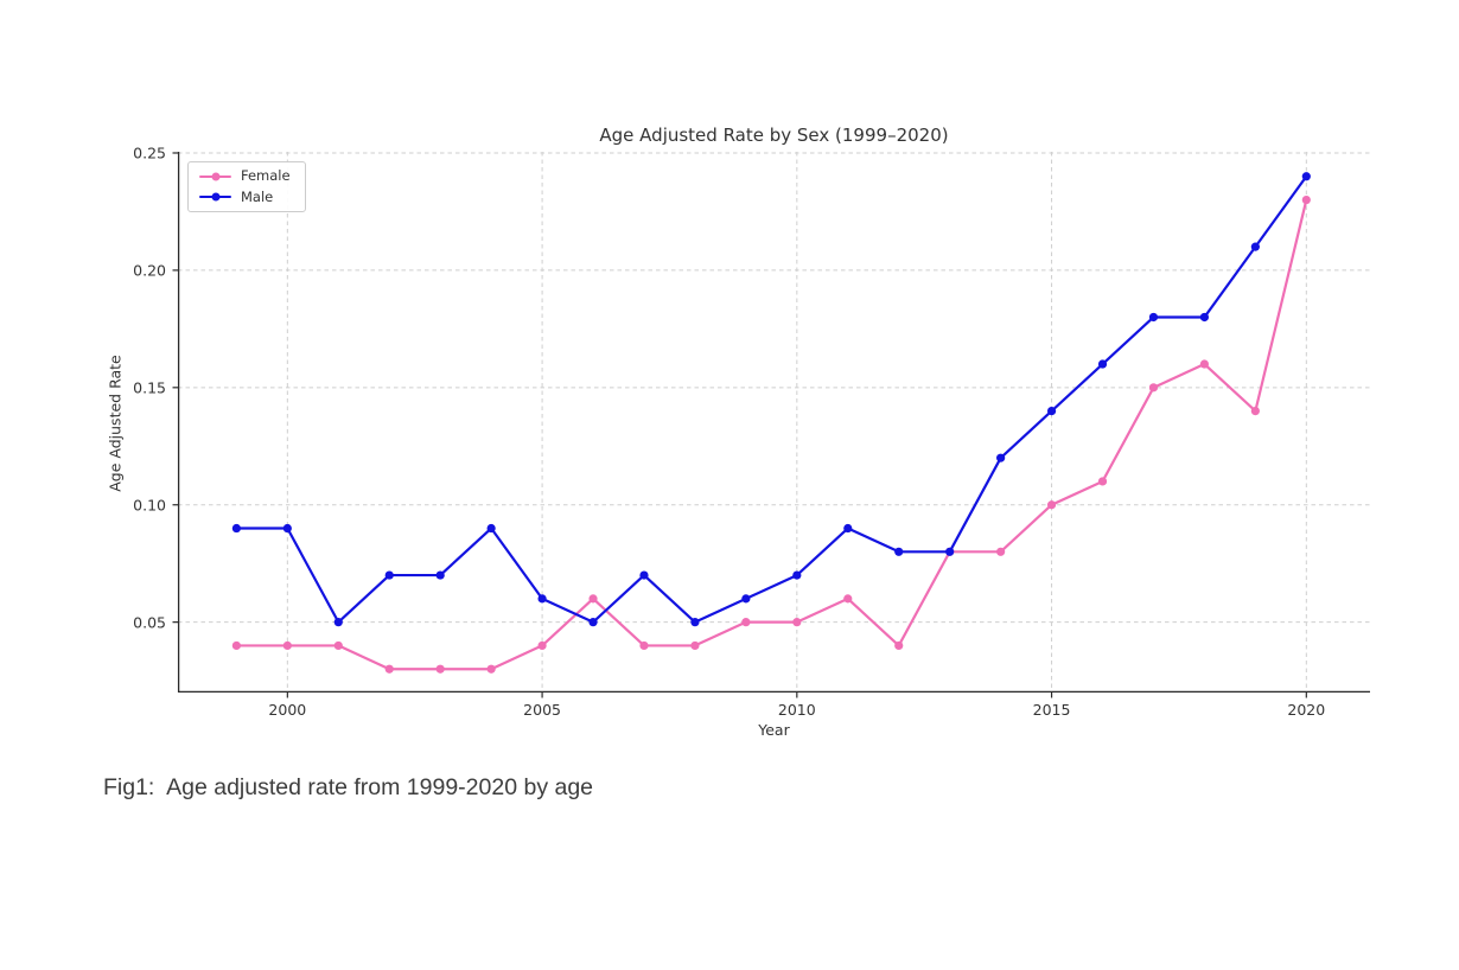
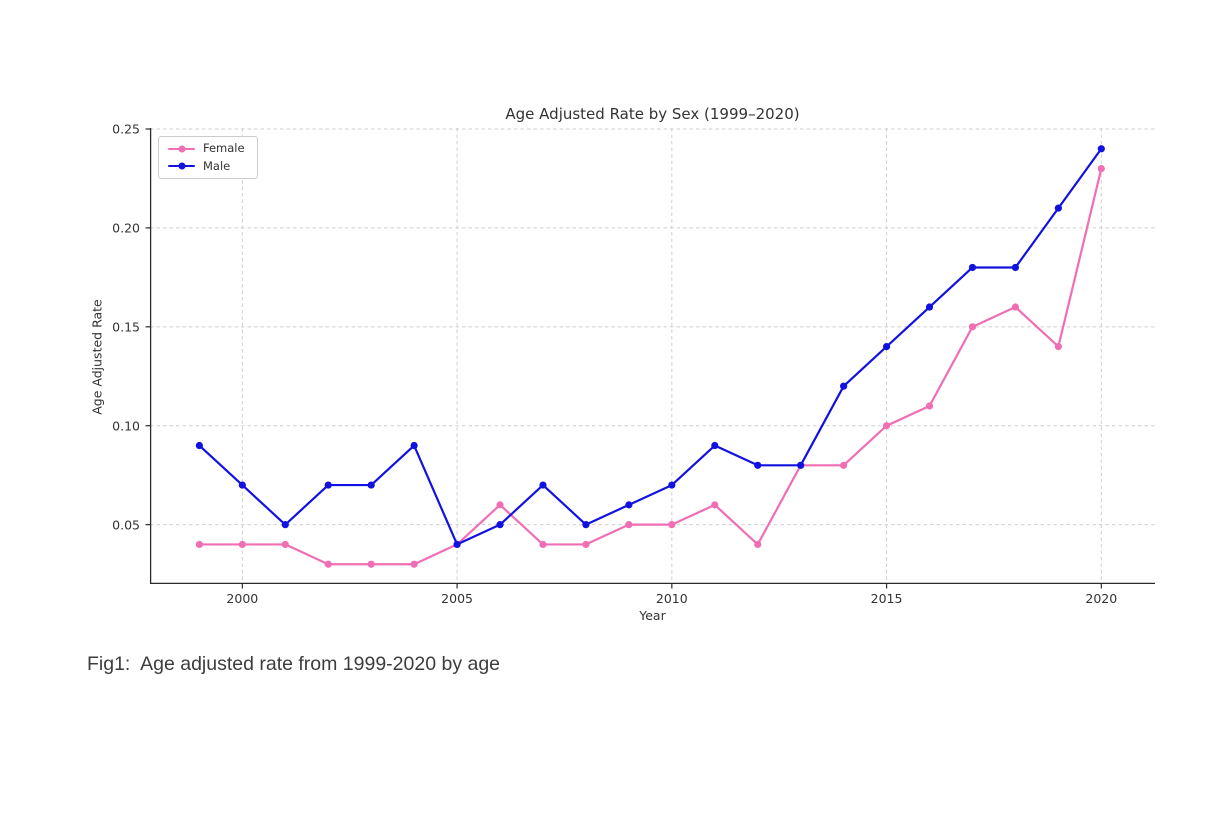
Male/2000: 0.09 -> 0.07
Male/2005: 0.06 -> 0.04
